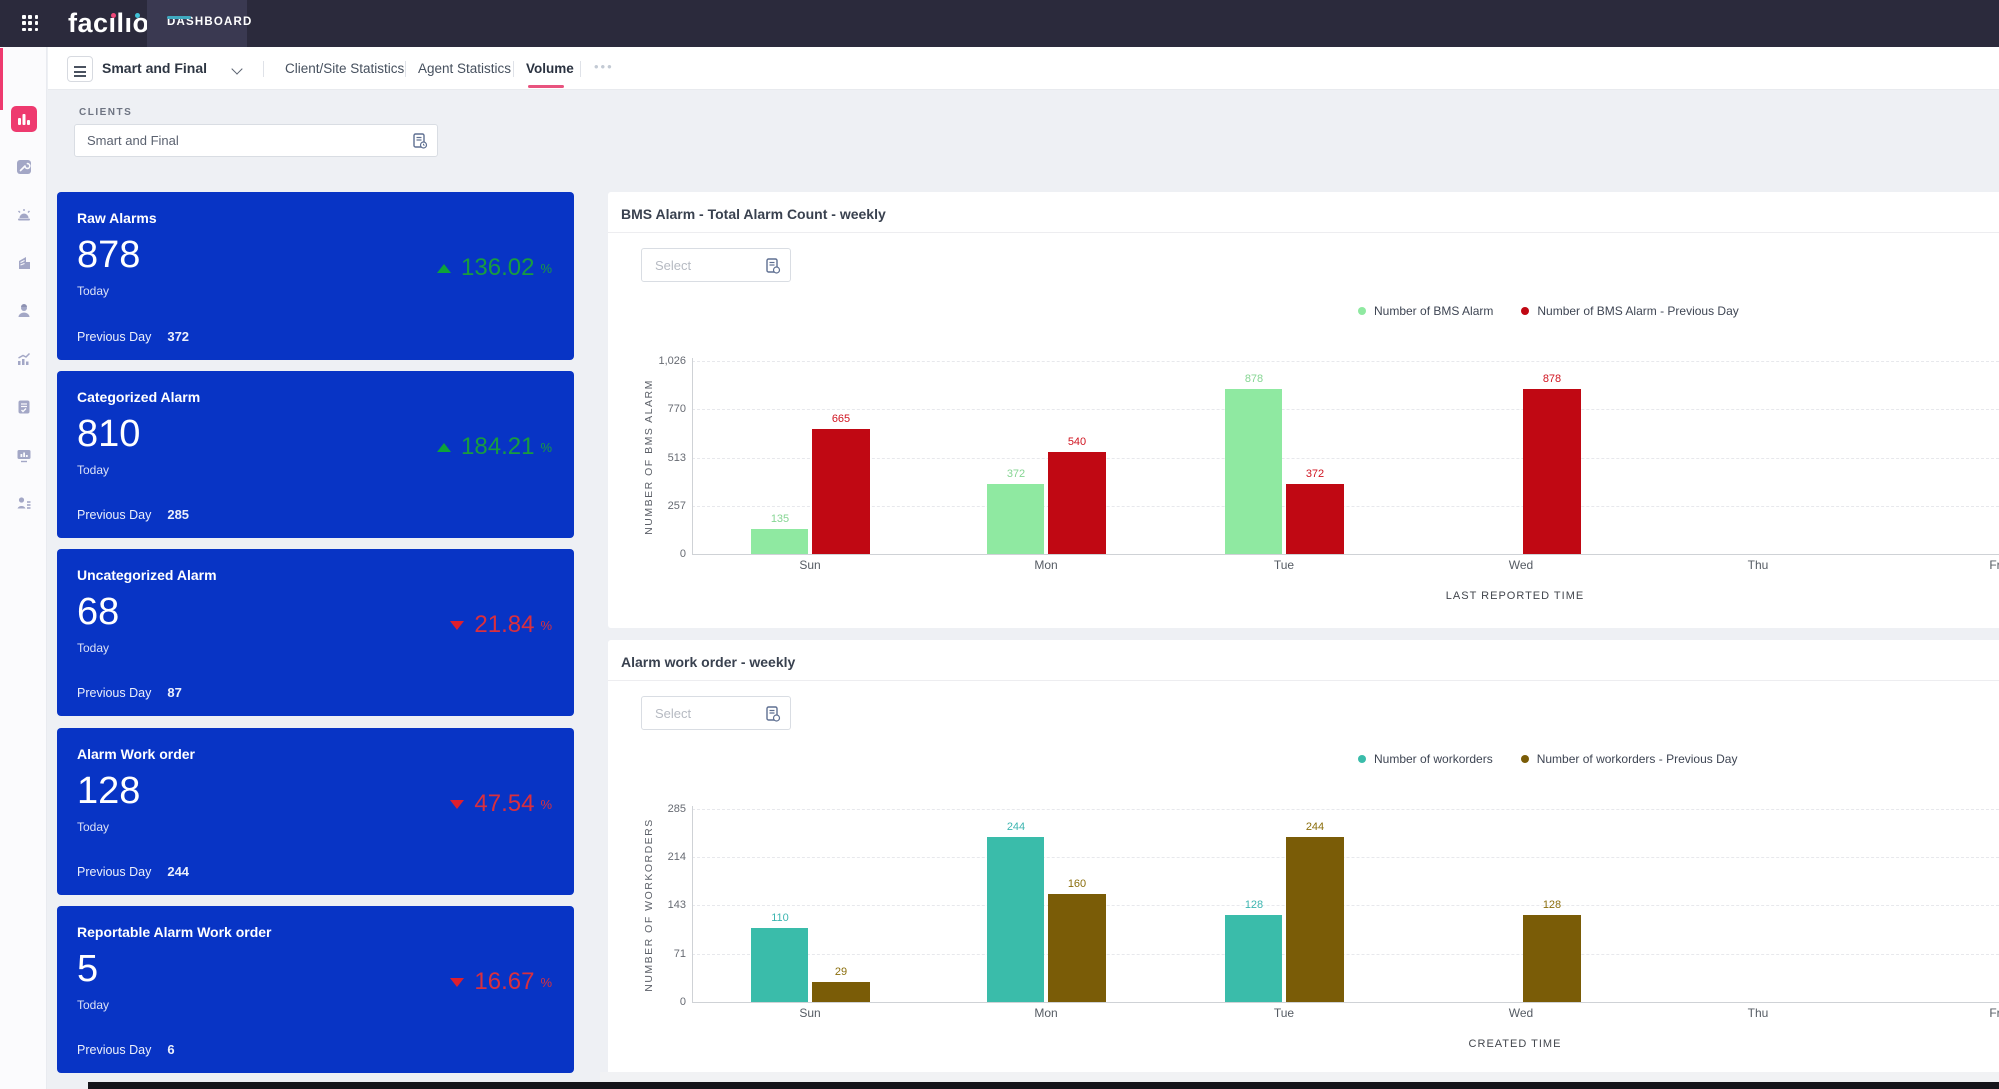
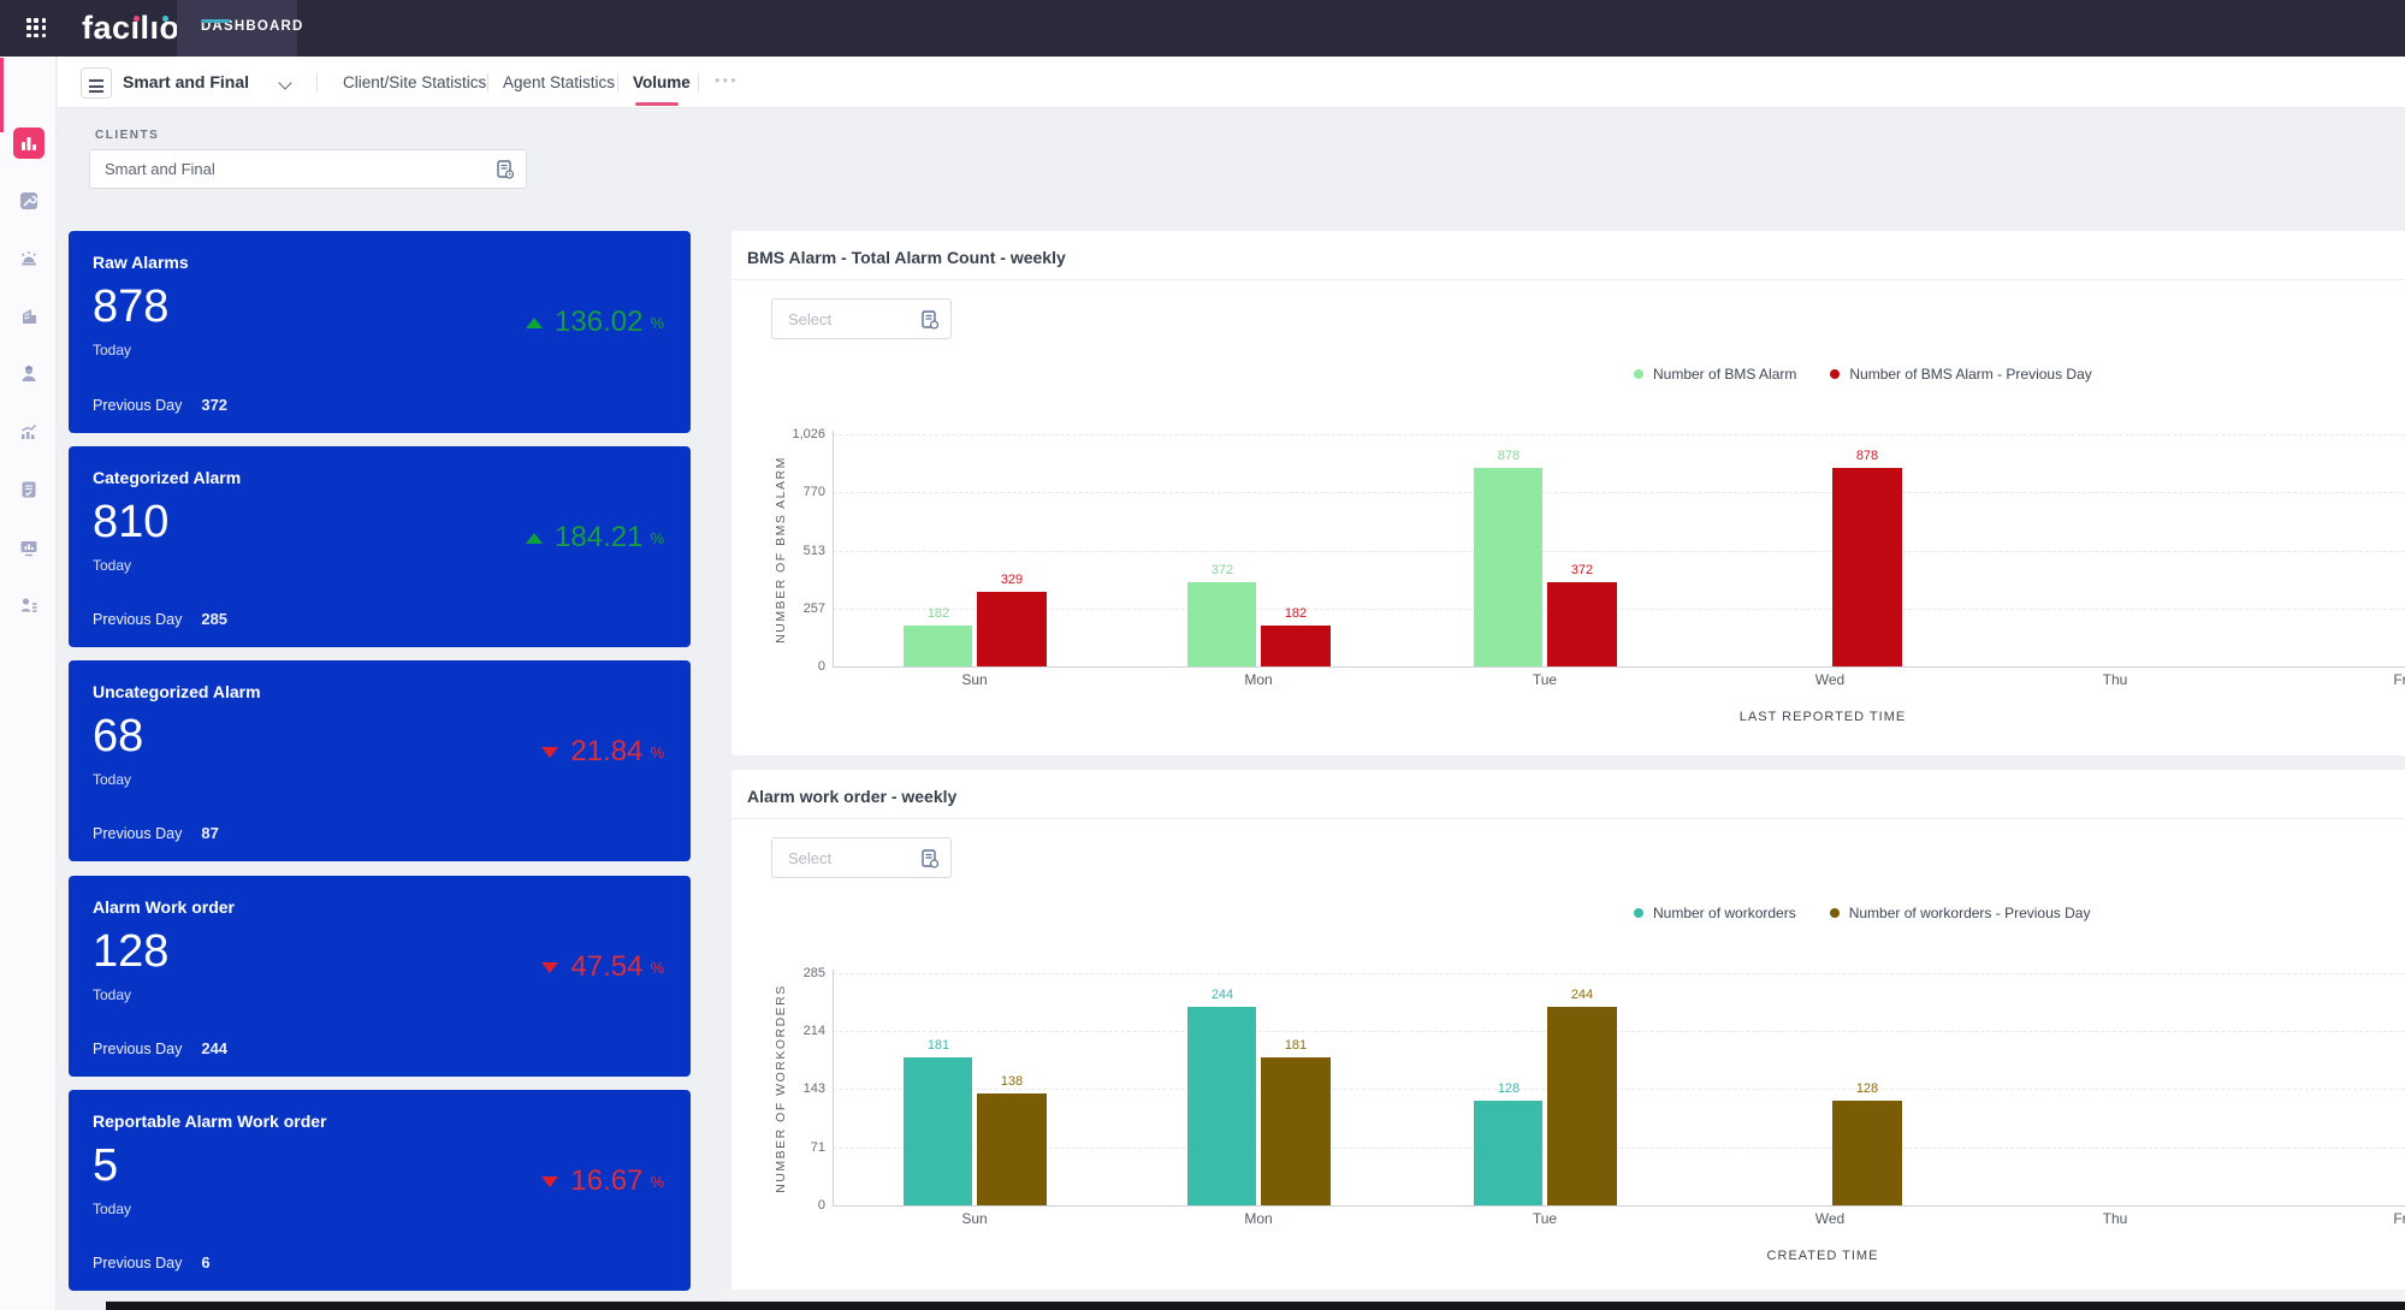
BMS Alarm - Total Alarm Count - weekly/Number of BMS Alarm/Sun: 135 -> 182
BMS Alarm - Total Alarm Count - weekly/Number of BMS Alarm - Previous Day/Sun: 665 -> 329
BMS Alarm - Total Alarm Count - weekly/Number of BMS Alarm - Previous Day/Mon: 540 -> 182
Alarm work order - weekly/Number of workorders/Sun: 110 -> 181
Alarm work order - weekly/Number of workorders - Previous Day/Sun: 29 -> 138
Alarm work order - weekly/Number of workorders - Previous Day/Mon: 160 -> 181
